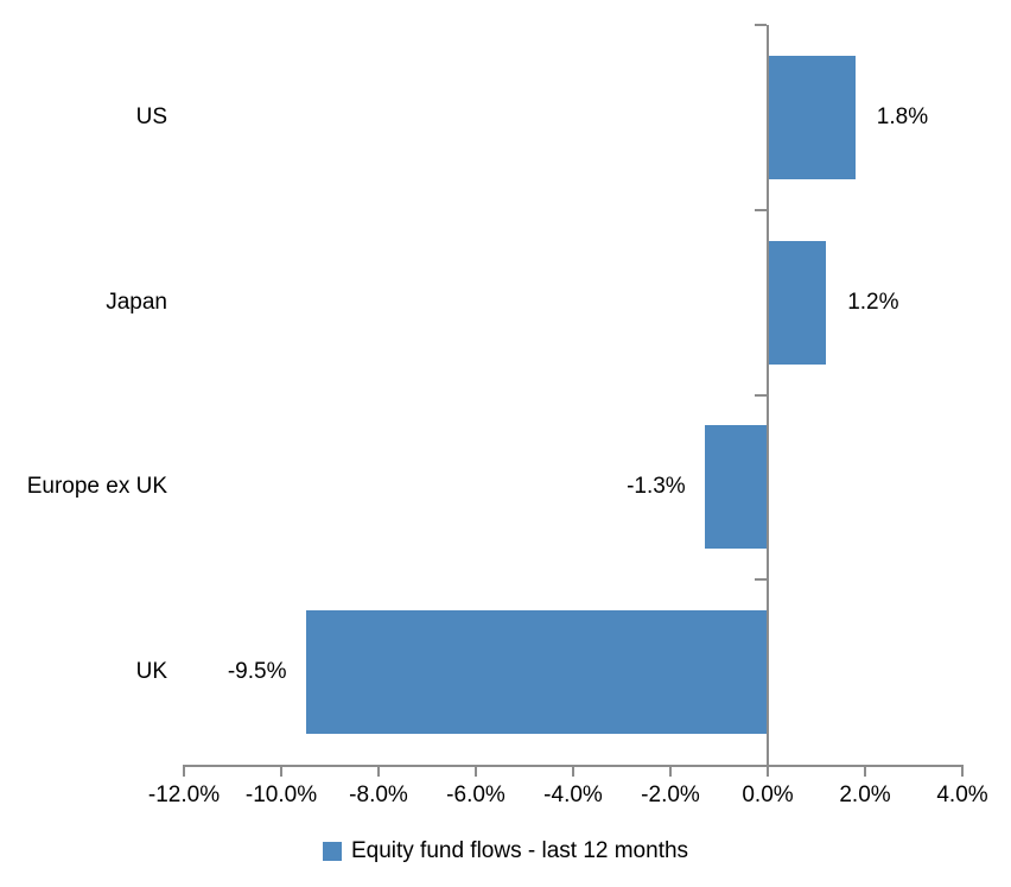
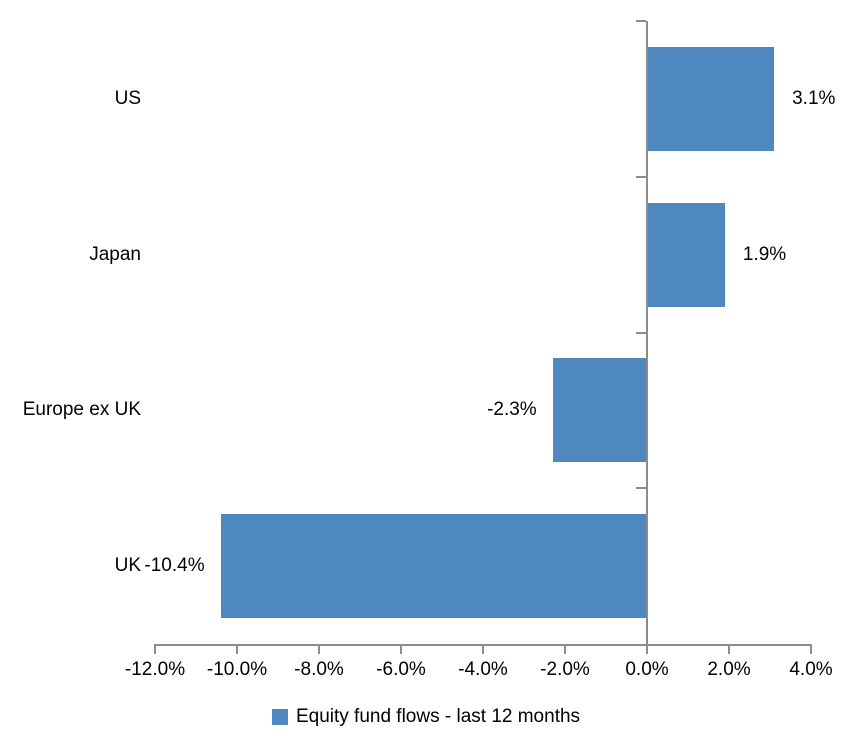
US: 1.8% -> 3.1%
Japan: 1.2% -> 1.9%
Europe ex UK: -1.3% -> -2.3%
UK: -9.5% -> -10.4%
